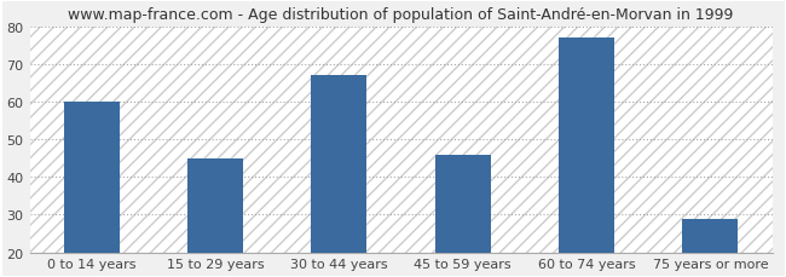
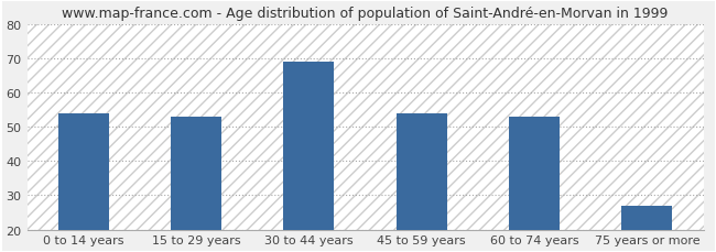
0 to 14 years: 60 -> 54
15 to 29 years: 45 -> 53
30 to 44 years: 67 -> 69
45 to 59 years: 46 -> 54
60 to 74 years: 77 -> 53
75 years or more: 29 -> 27
